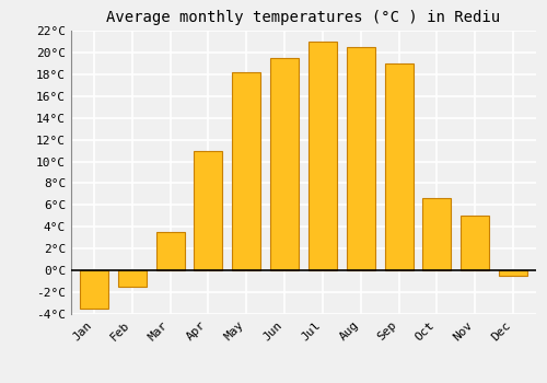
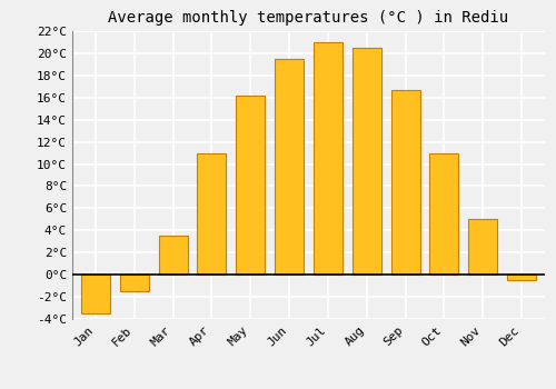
May: 18.2°C -> 16.2°C
Sep: 19.0°C -> 16.7°C
Oct: 6.6°C -> 11.0°C
